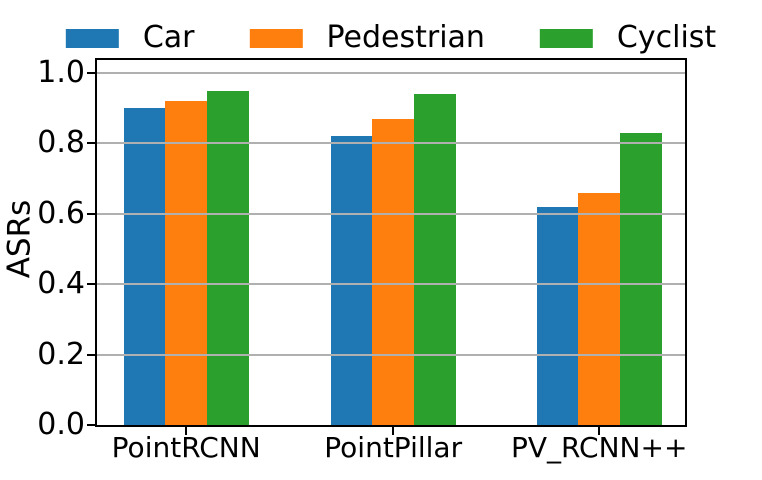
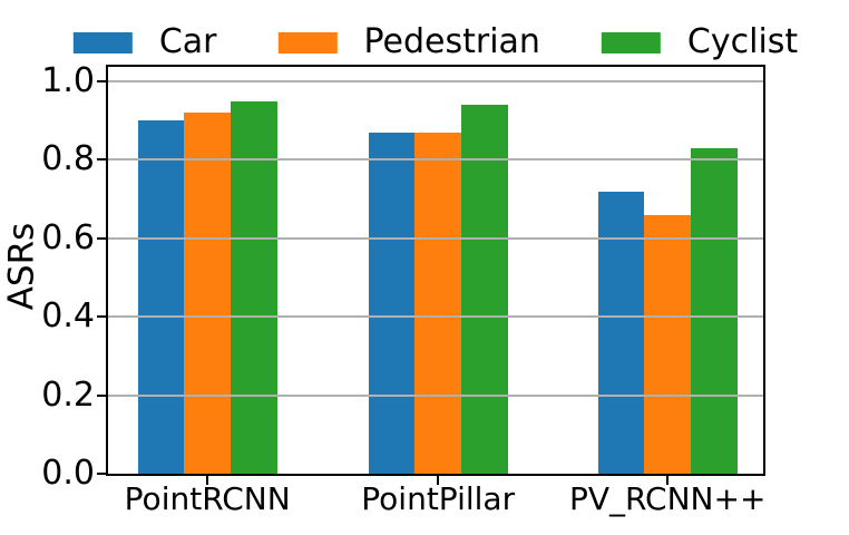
Car/PointPillar: 0.82 -> 0.87
Car/PV_RCNN++: 0.62 -> 0.72
